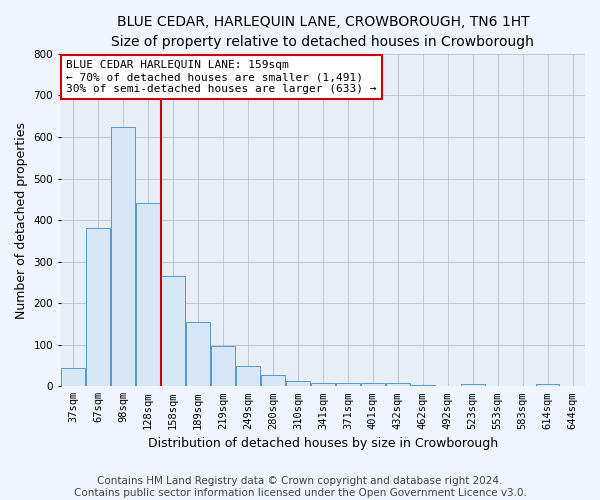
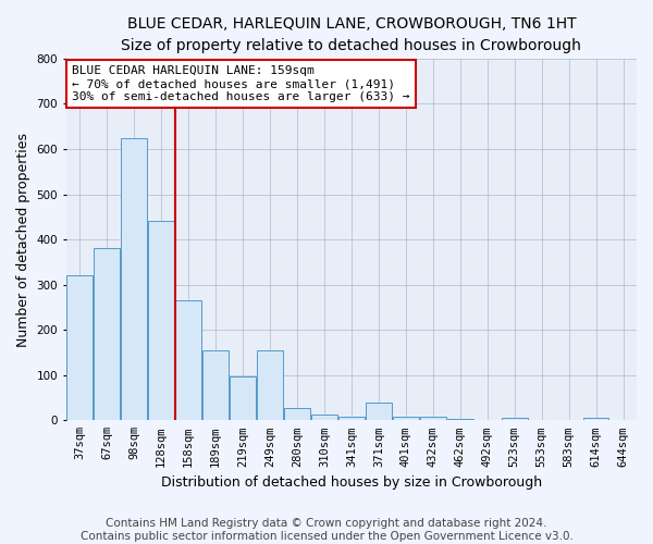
37sqm: 45 -> 320
249sqm: 50 -> 155
371sqm: 8 -> 40
